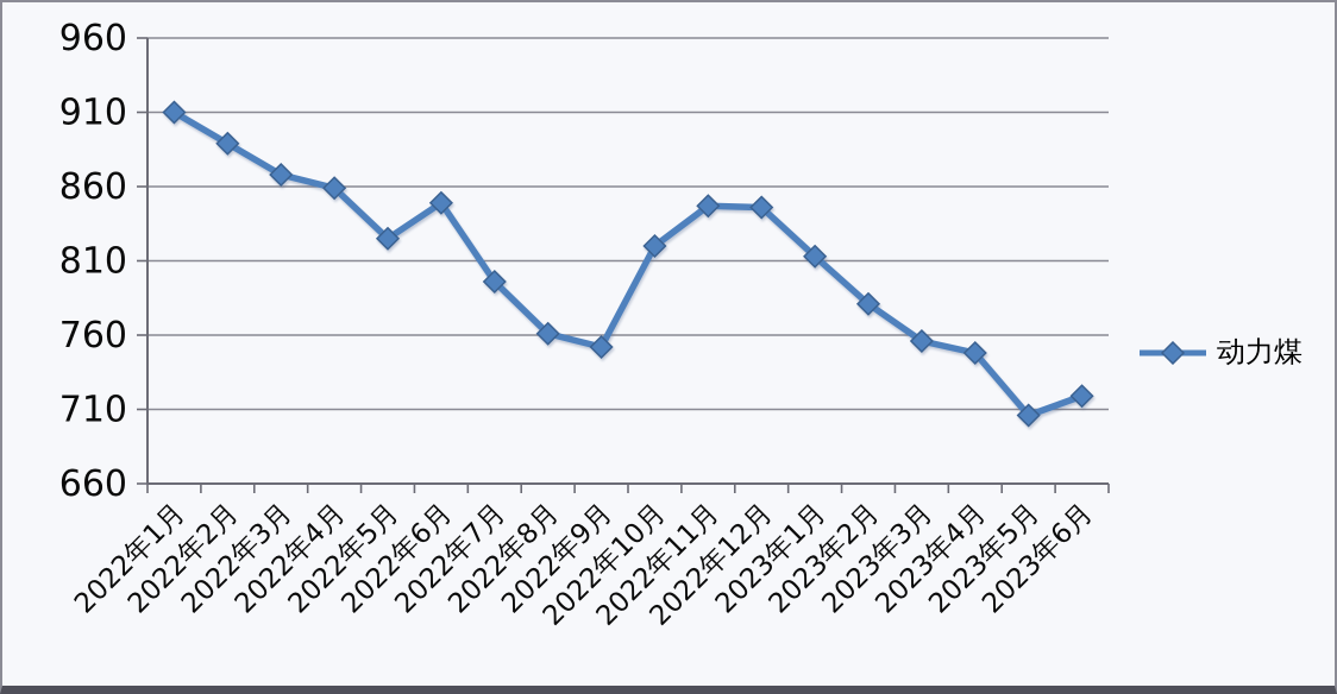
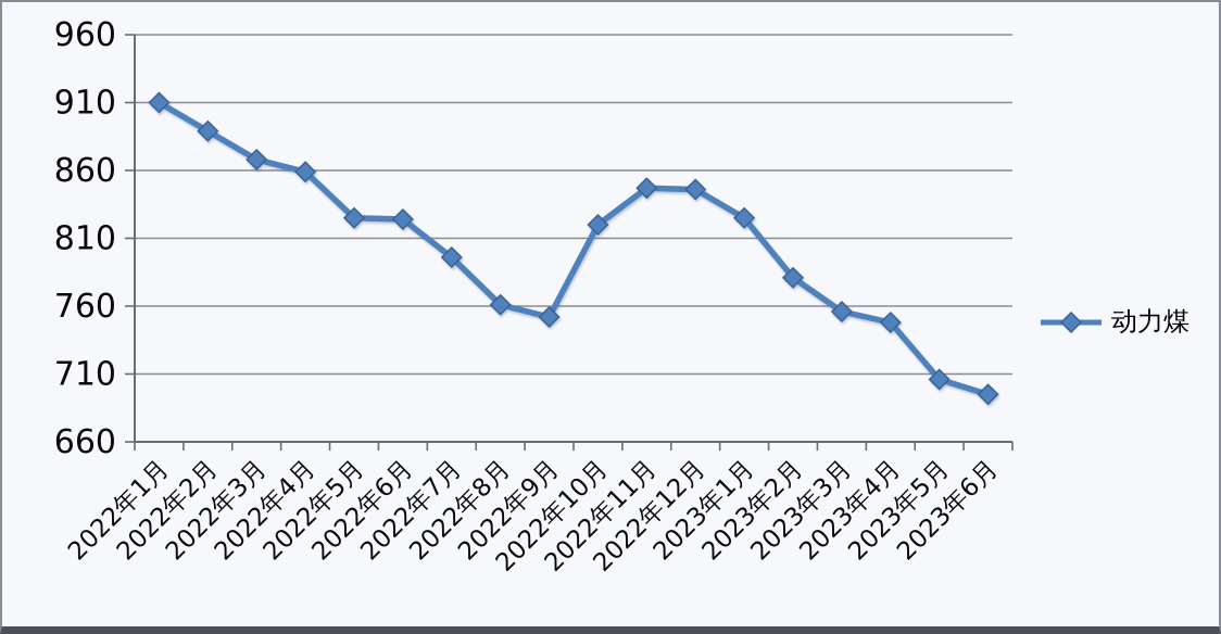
2022年6月: 849 -> 824
2023年1月: 813 -> 825
2023年6月: 719 -> 695
